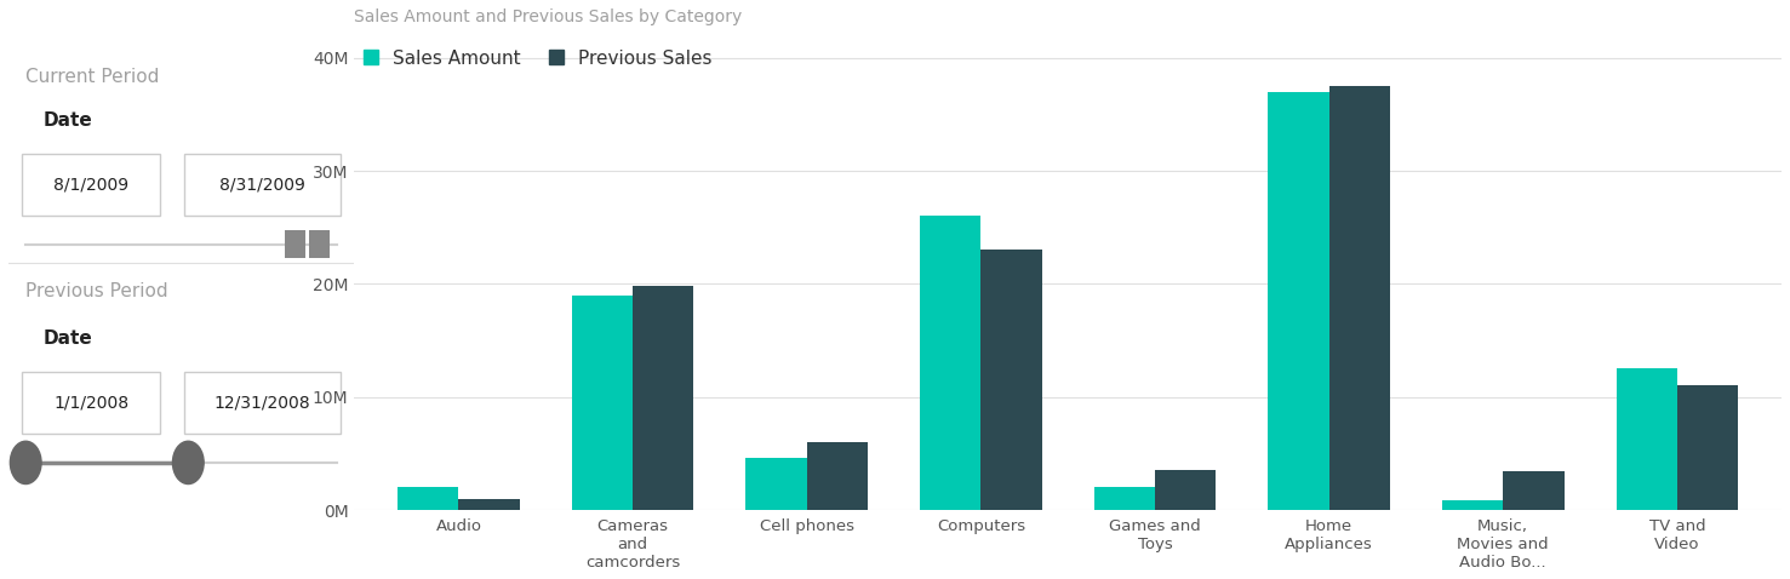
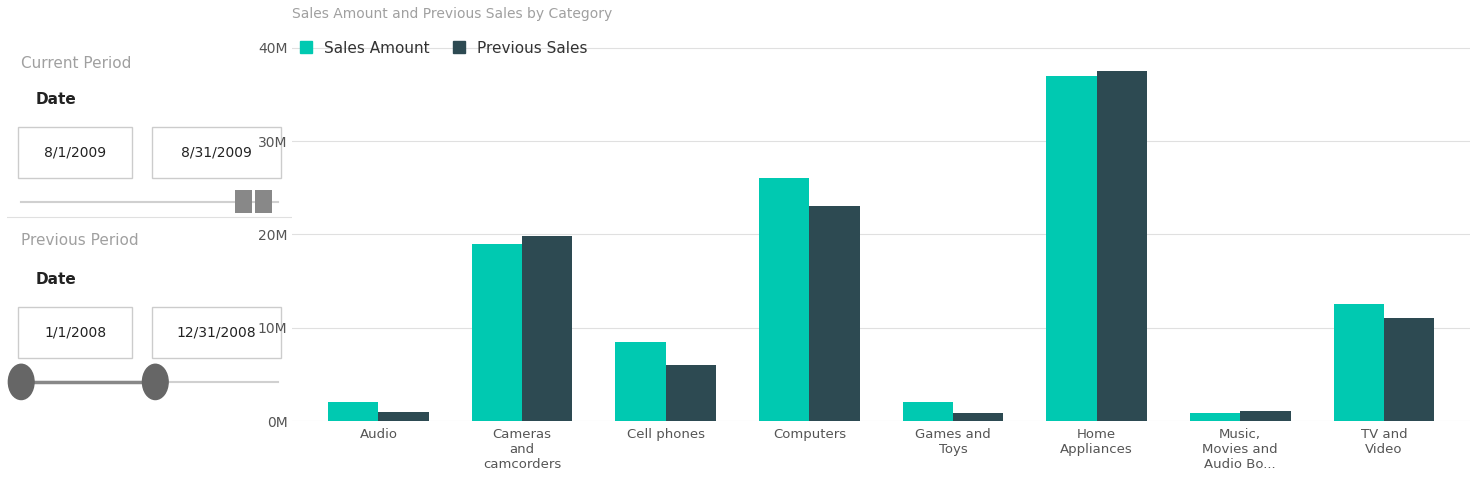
Sales Amount/Cell phones: 4.6M -> 8.5M
Previous Sales/Games and Toys: 3.6M -> 0.9M
Previous Sales/Music, Movies and Audio Bo...: 3.4M -> 1.1M
